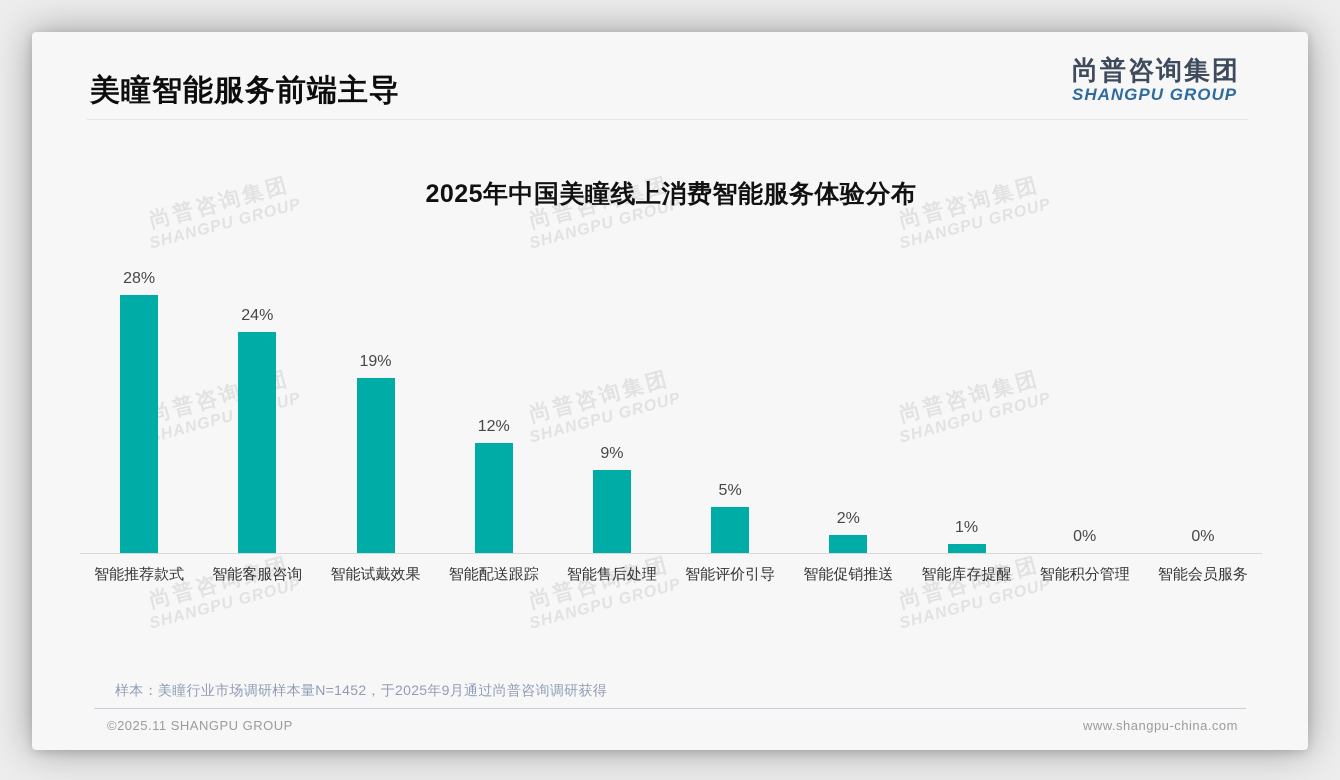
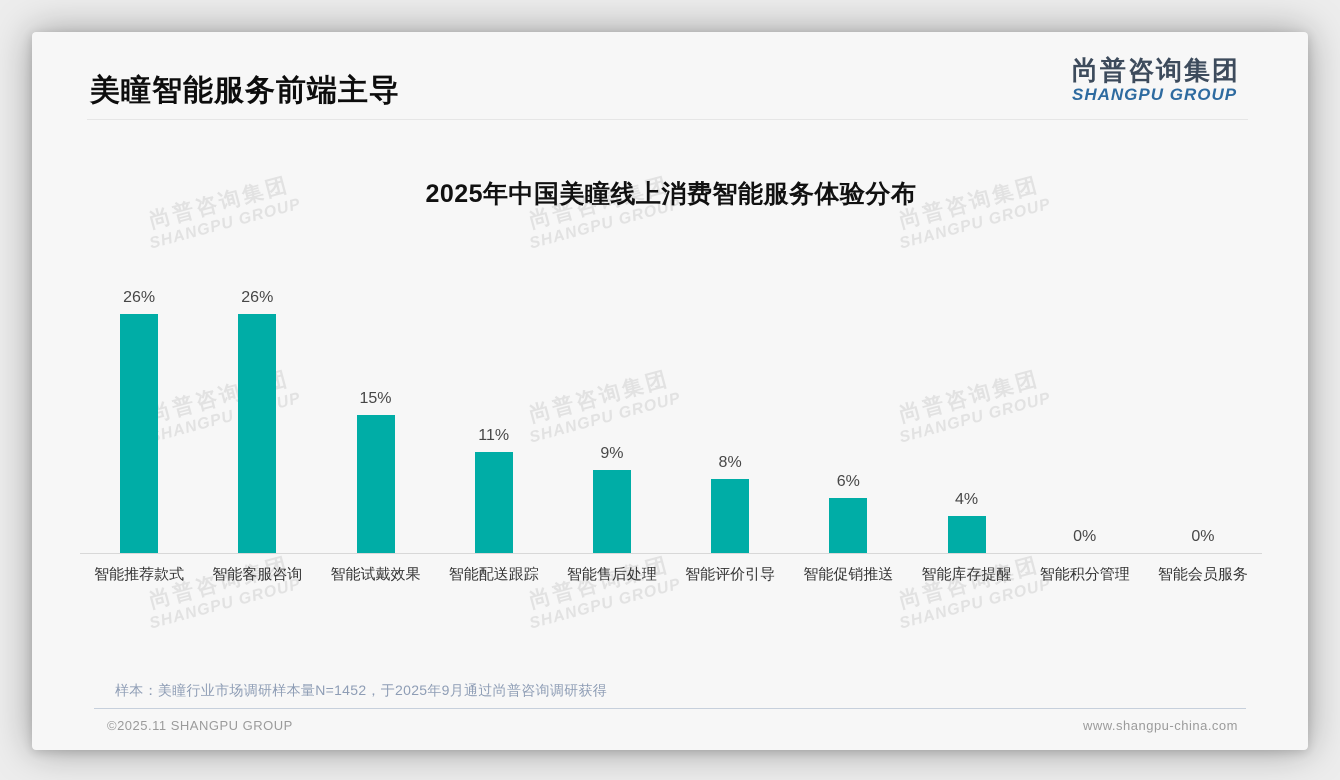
智能推荐款式: 28% -> 26%
智能客服咨询: 24% -> 26%
智能试戴效果: 19% -> 15%
智能配送跟踪: 12% -> 11%
智能评价引导: 5% -> 8%
智能促销推送: 2% -> 6%
智能库存提醒: 1% -> 4%
